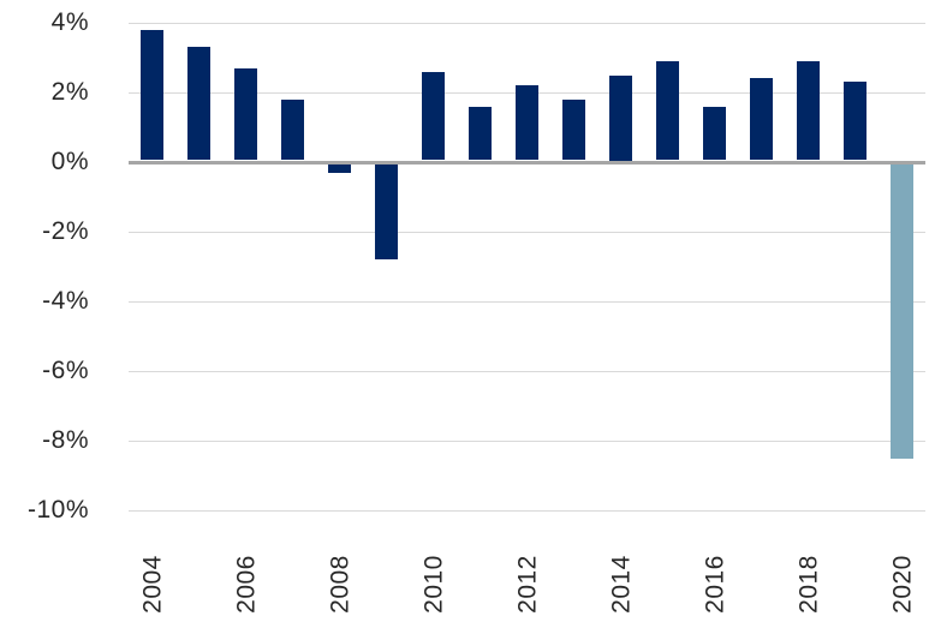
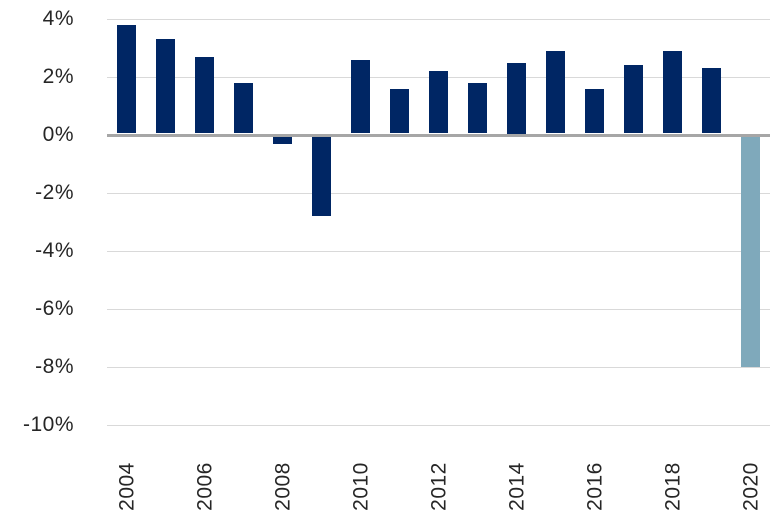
2020: -8.5% -> -8.0%
